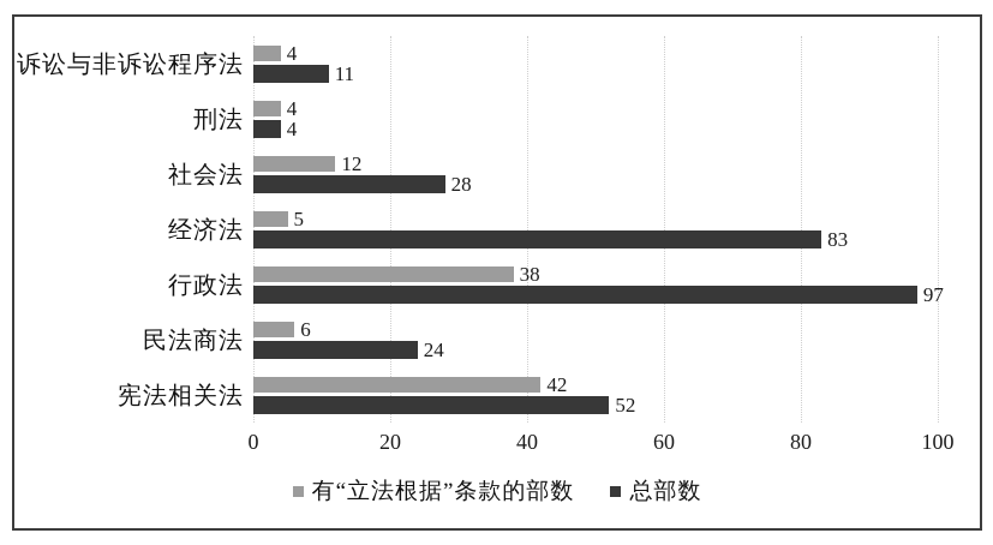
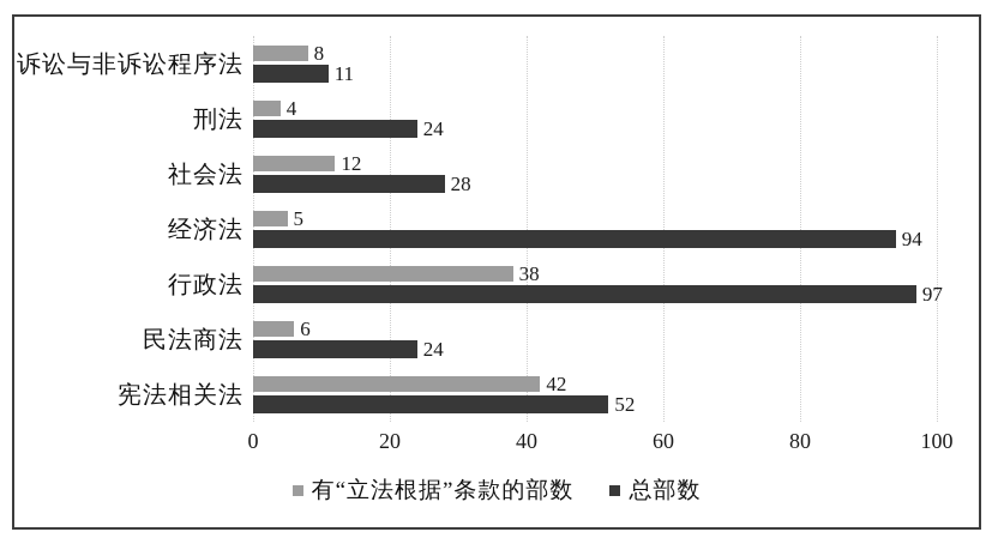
有“立法根据”条款的部数/诉讼与非诉讼程序法: 4 -> 8
总部数/刑法: 4 -> 24
总部数/经济法: 83 -> 94
